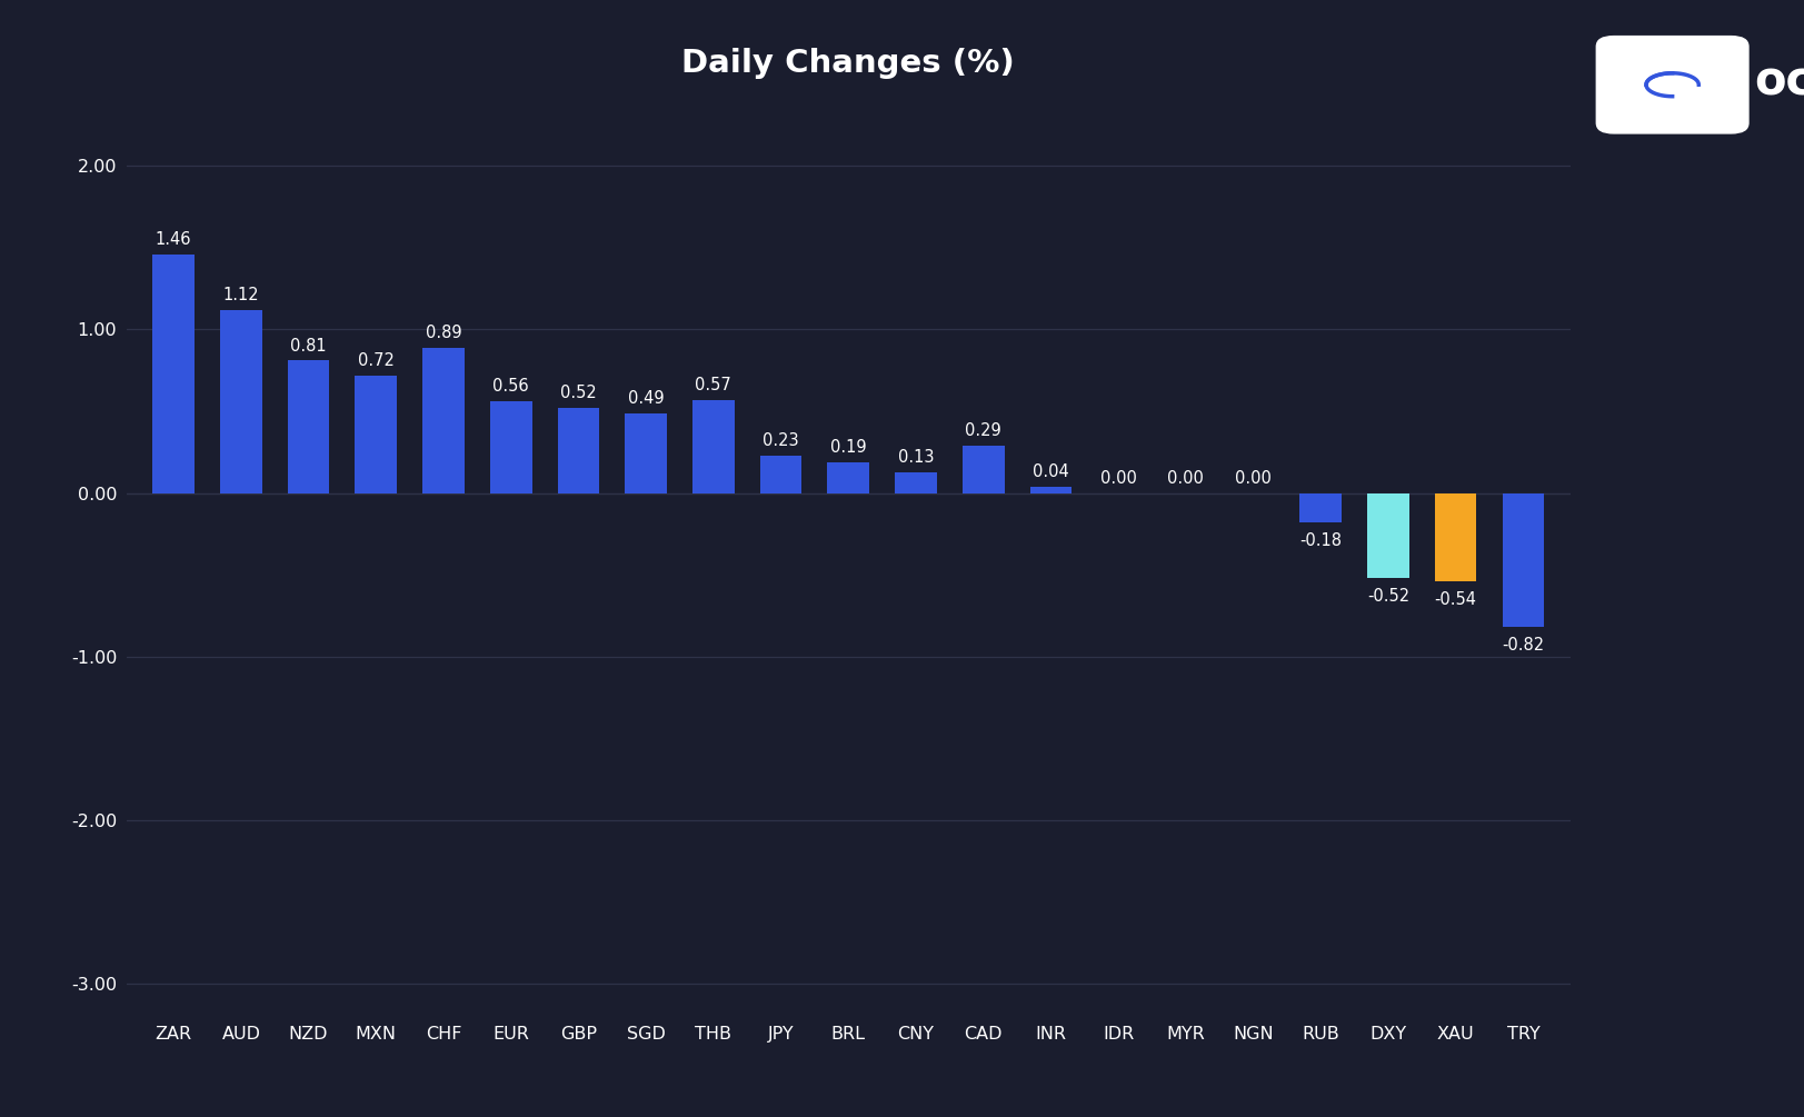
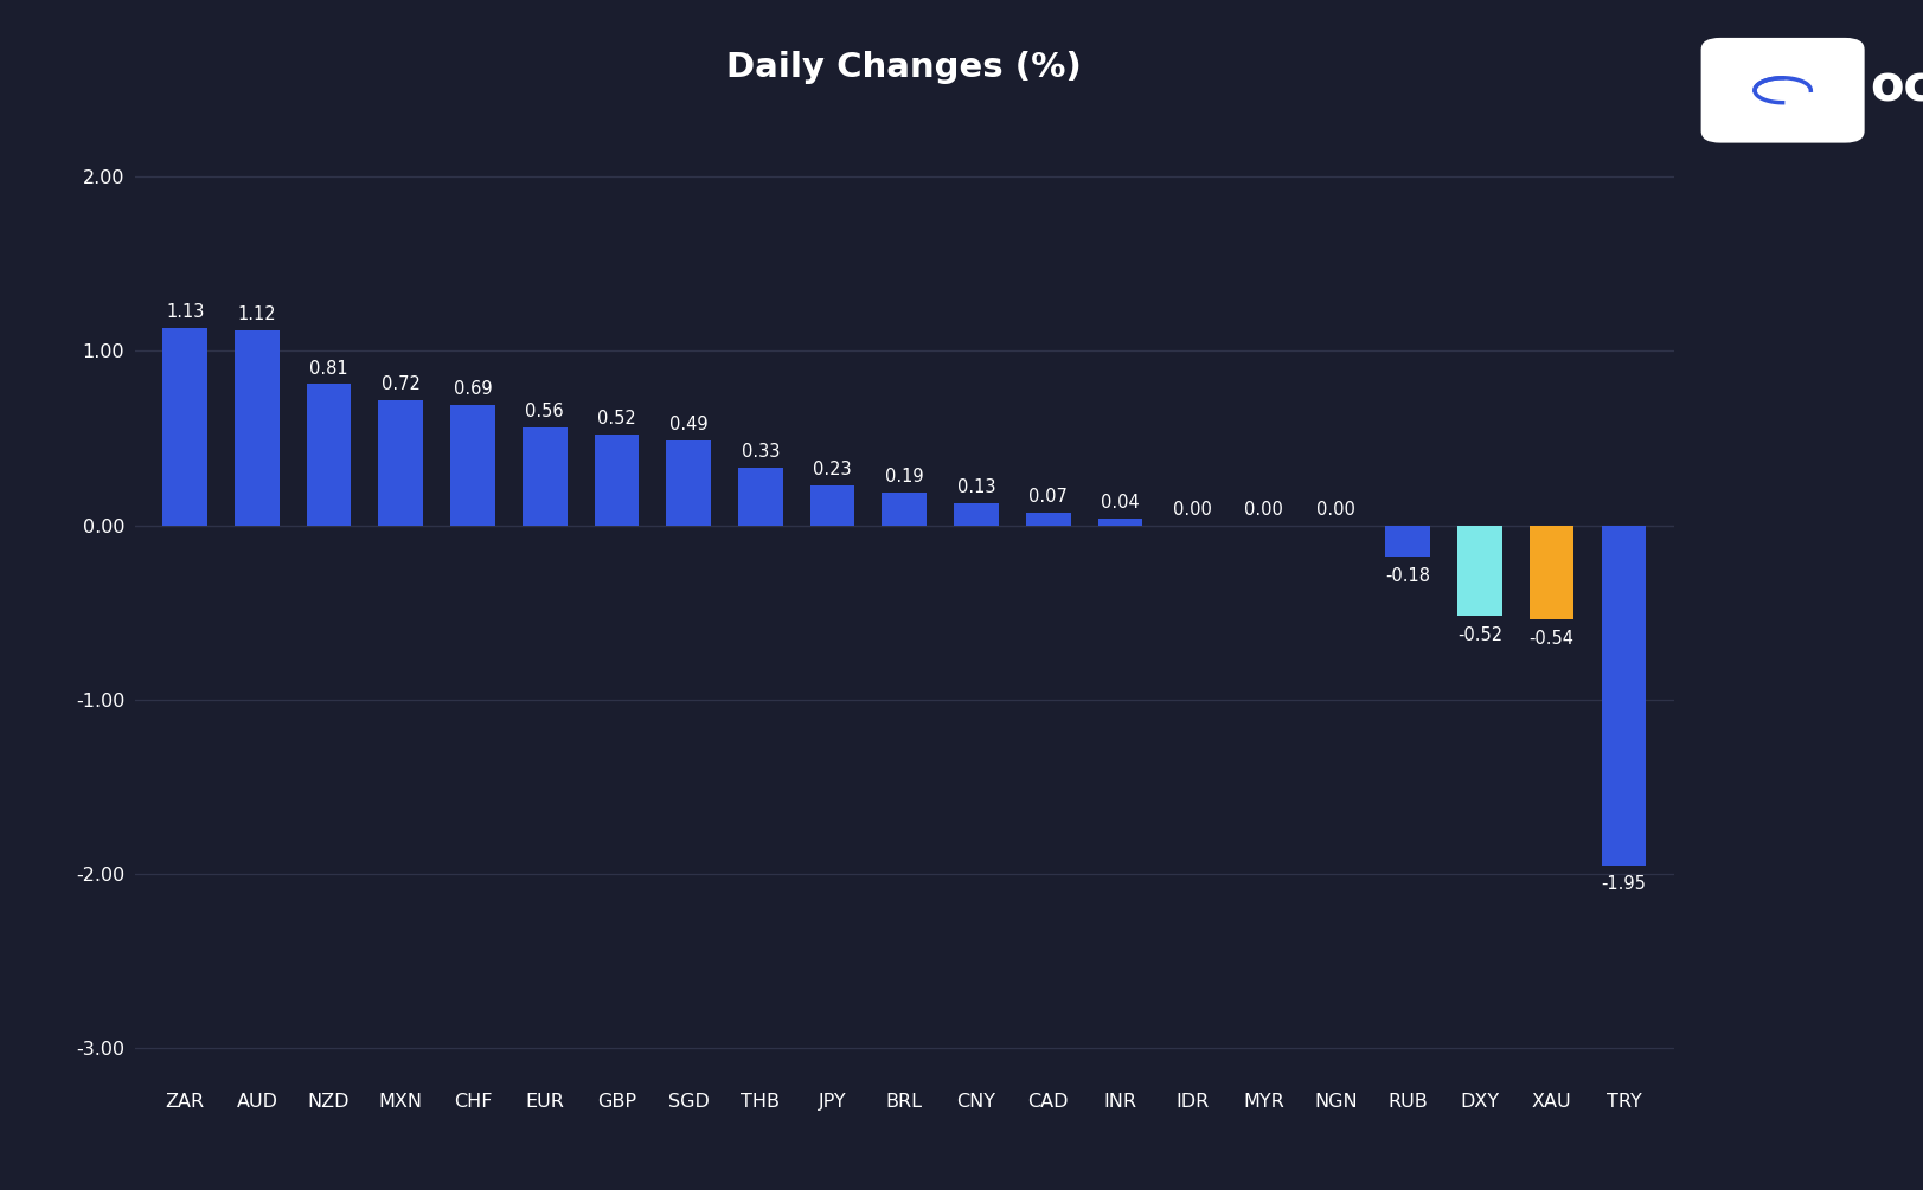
ZAR: 1.46 -> 1.13
CHF: 0.89 -> 0.69
THB: 0.57 -> 0.33
CAD: 0.29 -> 0.07
TRY: -0.82 -> -1.95
